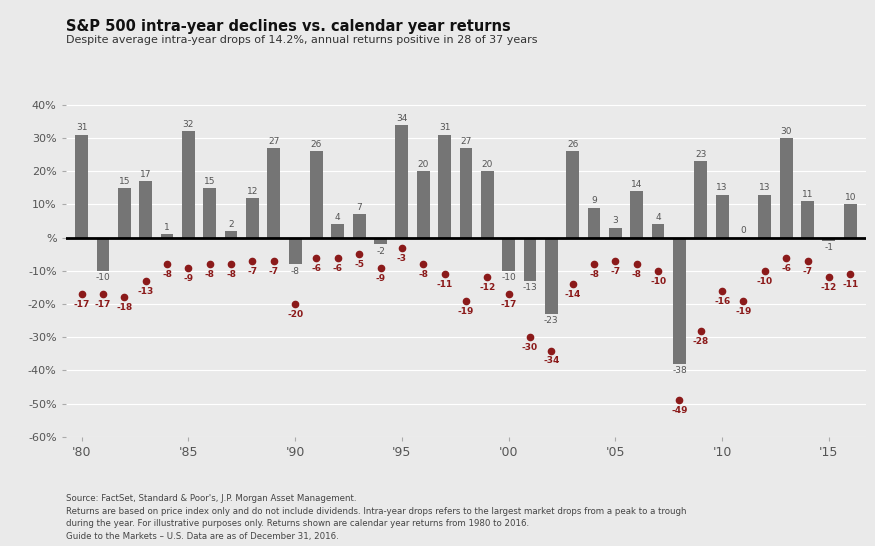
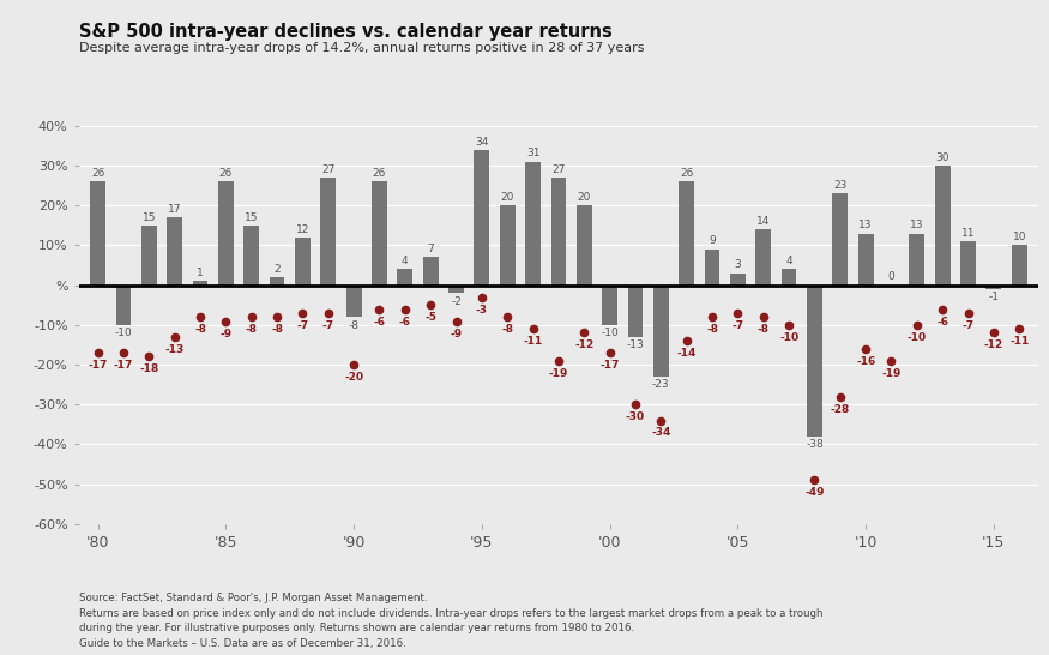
'80: 31 -> 26
'85: 32 -> 26
